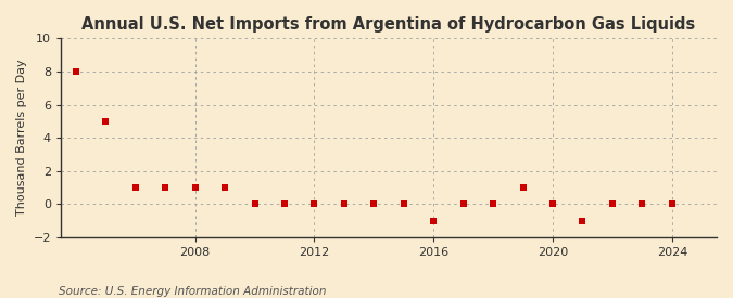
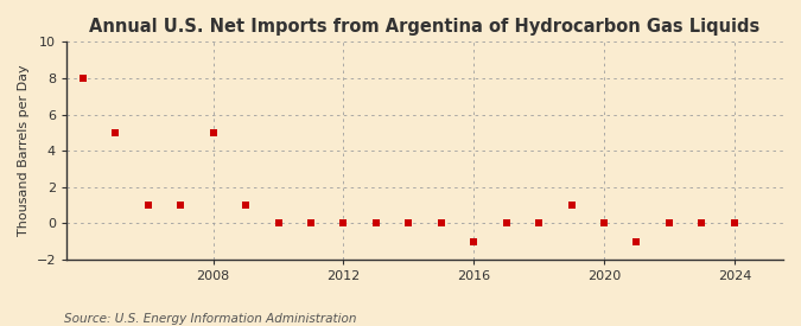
2008: 1 -> 5
